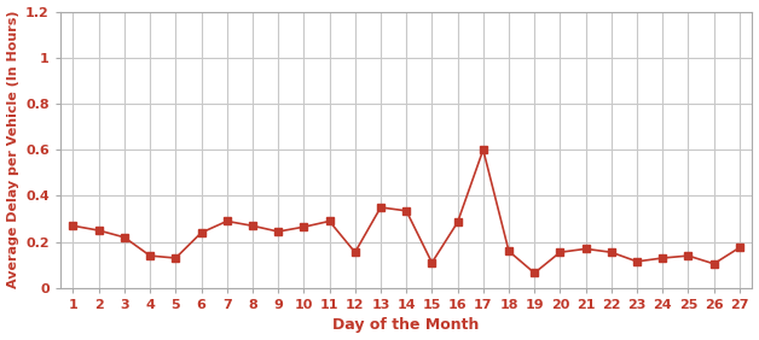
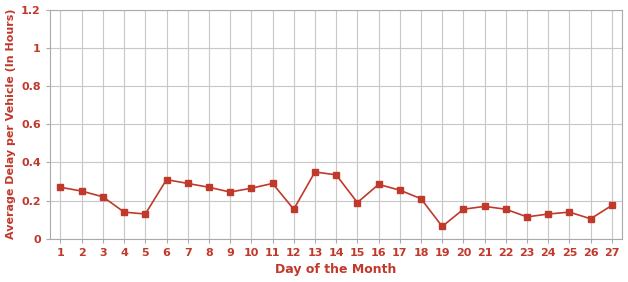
6: 0.24 -> 0.31
15: 0.11 -> 0.19
17: 0.60 -> 0.26
18: 0.16 -> 0.21
